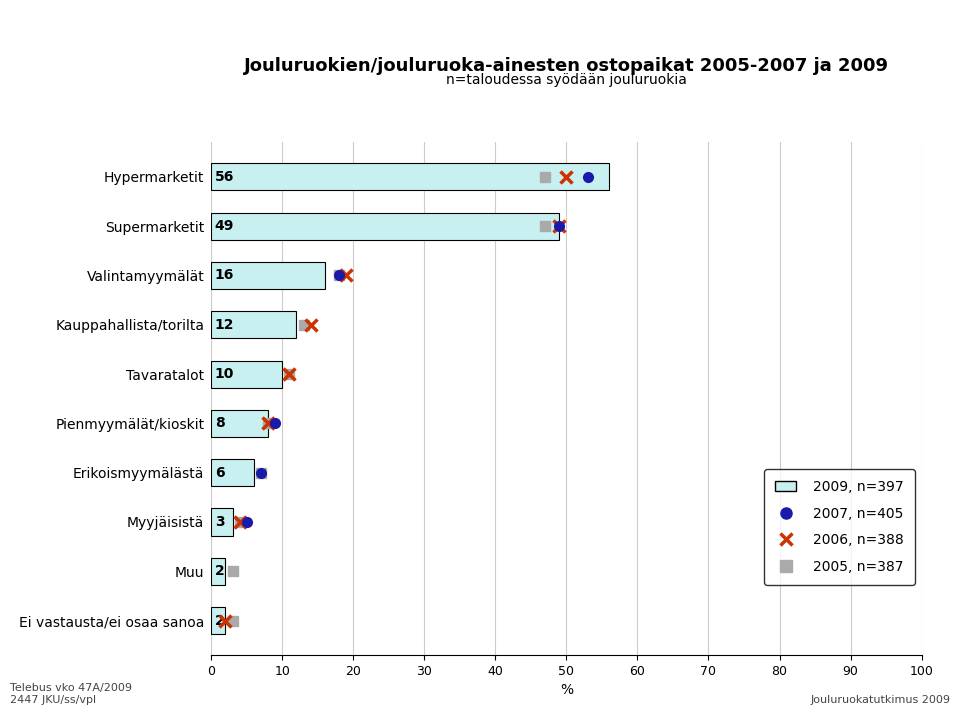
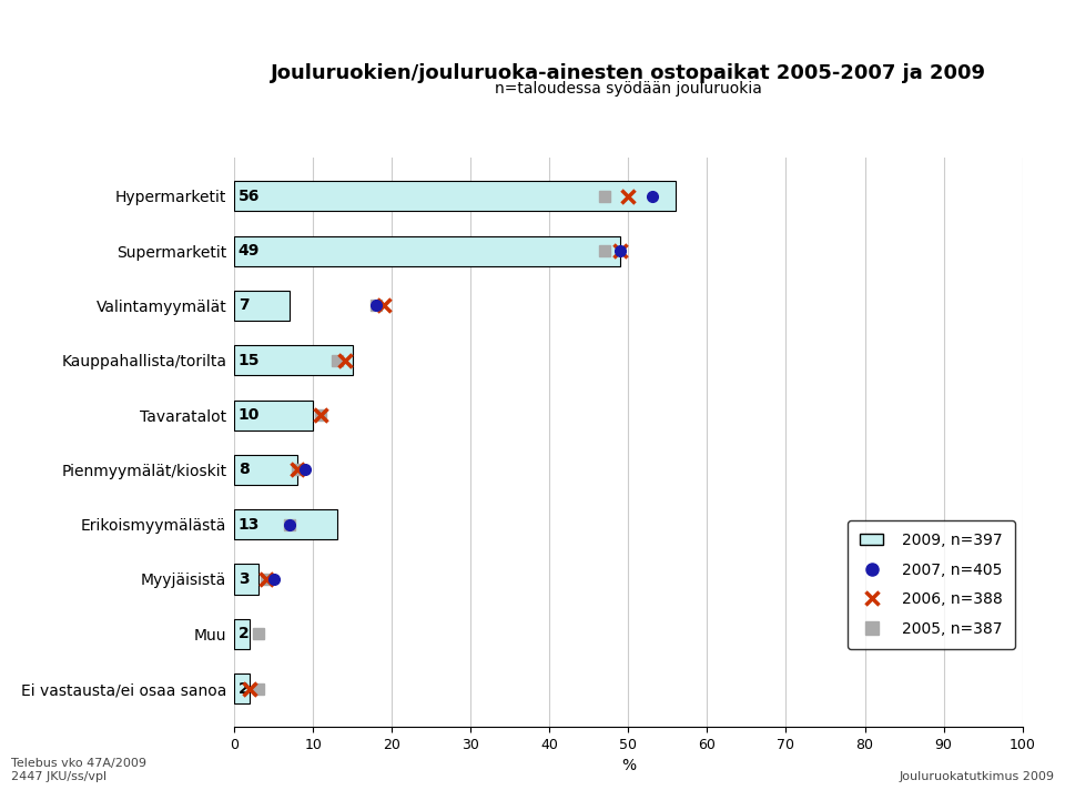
Valintamyymälät: 16 -> 7
Kauppahallista/torilta: 12 -> 15
Erikoismyymälästä: 6 -> 13
